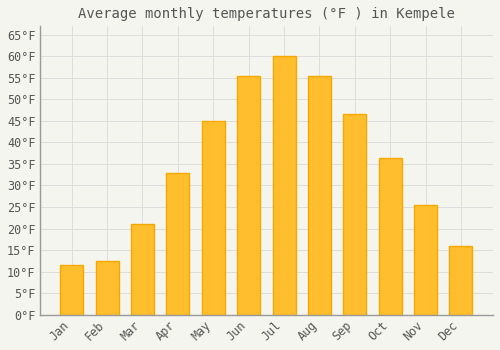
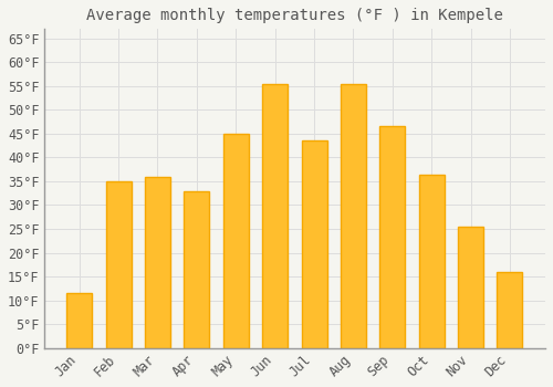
Feb: 12.5°F -> 35.0°F
Mar: 21.0°F -> 36.0°F
Jul: 60.0°F -> 43.5°F
